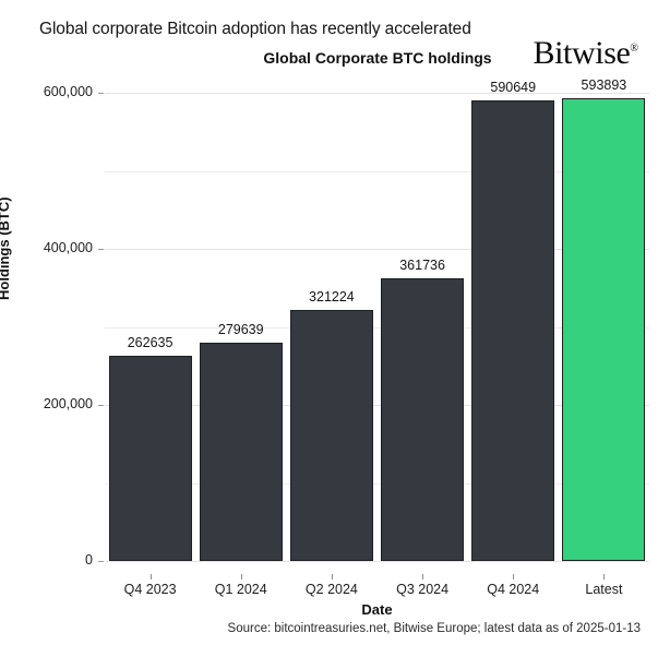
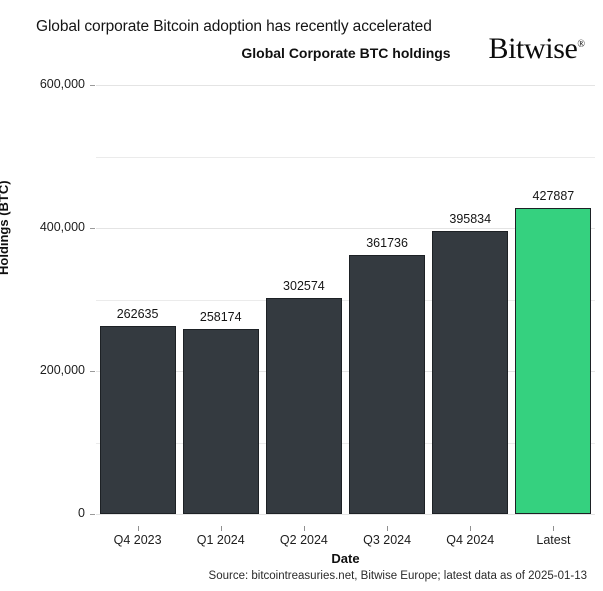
Q1 2024: 279639 -> 258174
Q2 2024: 321224 -> 302574
Q4 2024: 590649 -> 395834
Latest: 593893 -> 427887
